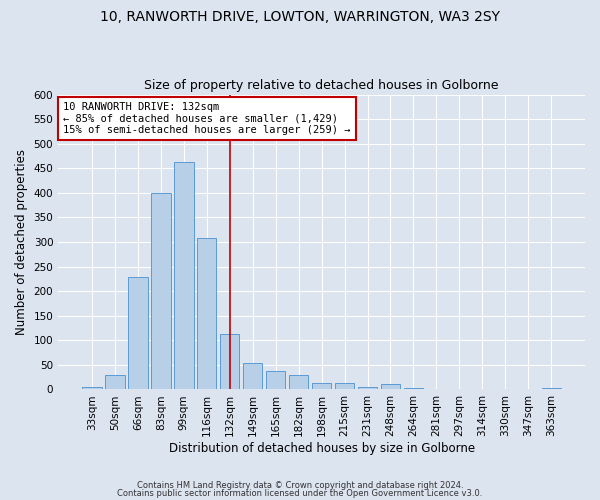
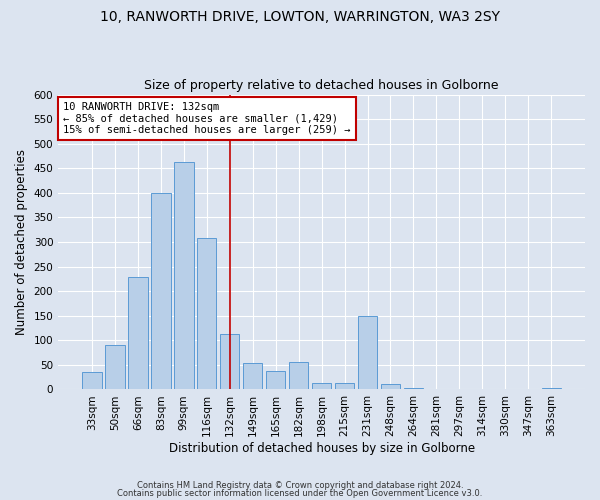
33sqm: 5 -> 35
50sqm: 30 -> 90
182sqm: 29 -> 55
231sqm: 5 -> 150
